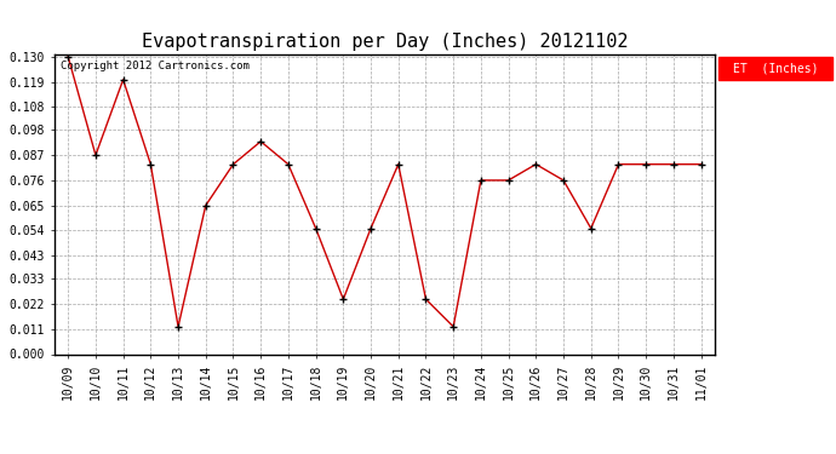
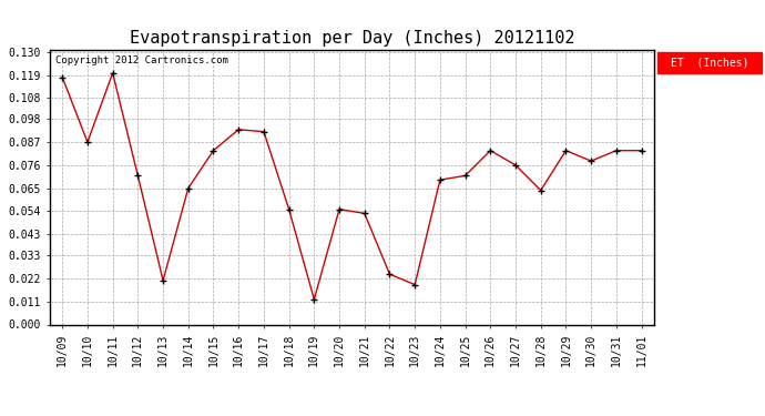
10/09: 0.130 -> 0.118
10/12: 0.083 -> 0.071
10/13: 0.012 -> 0.021
10/17: 0.083 -> 0.092
10/19: 0.024 -> 0.012
10/21: 0.083 -> 0.053
10/23: 0.012 -> 0.019
10/24: 0.076 -> 0.069
10/25: 0.076 -> 0.071
10/28: 0.055 -> 0.064
10/30: 0.083 -> 0.078
